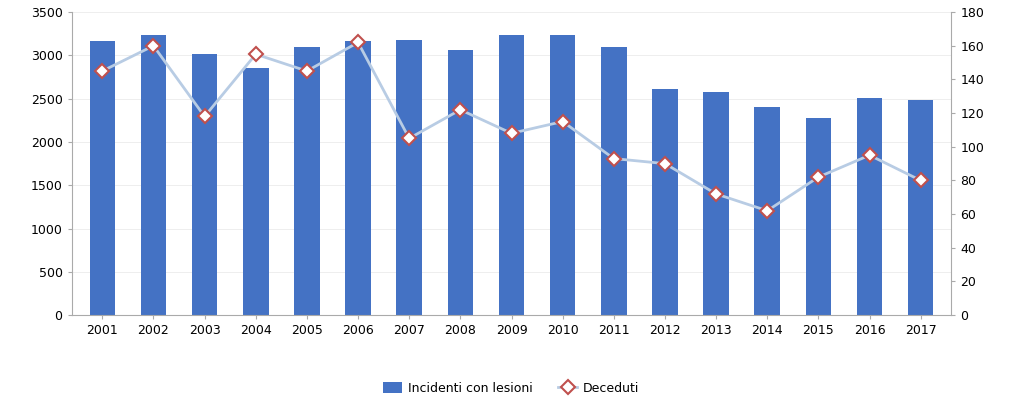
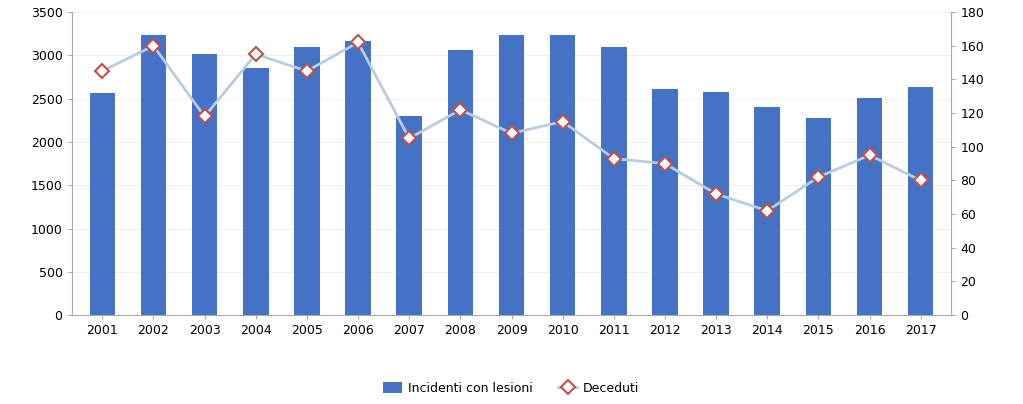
Incidenti con lesioni/2001: 3170 -> 2560
Incidenti con lesioni/2007: 3180 -> 2300
Incidenti con lesioni/2017: 2480 -> 2640
